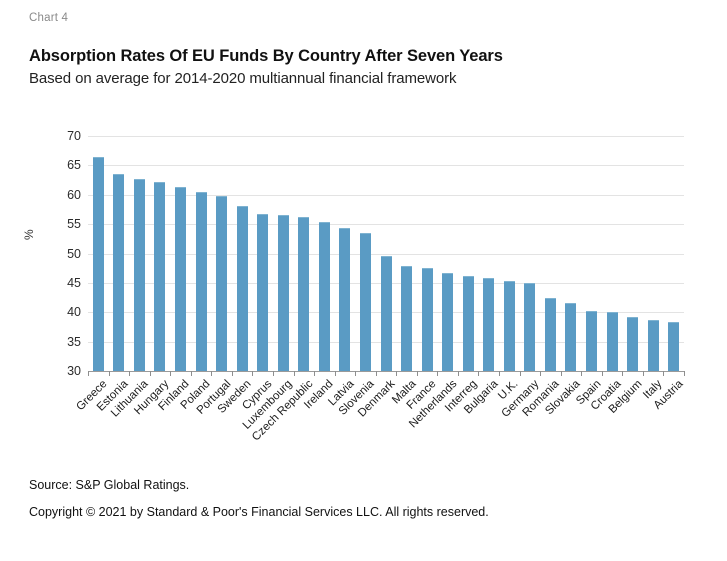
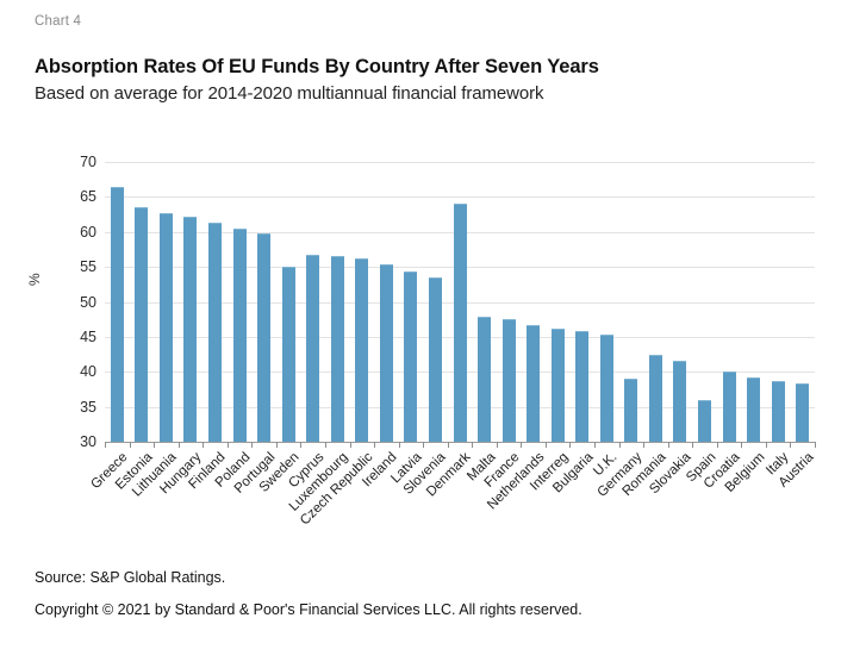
Sweden: 58 -> 55
Denmark: 50 -> 64
Germany: 45 -> 39
Spain: 40 -> 36
